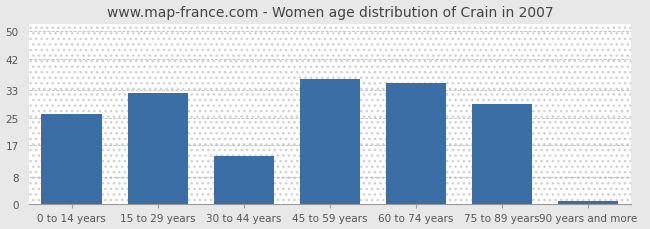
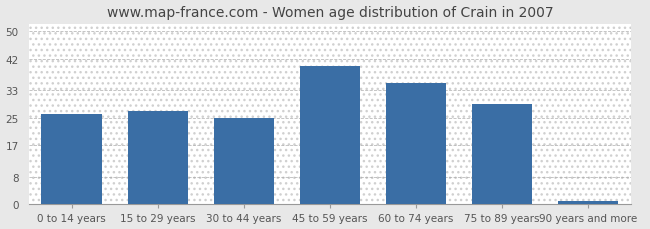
15 to 29 years: 32 -> 27
30 to 44 years: 14 -> 25
45 to 59 years: 36 -> 40
